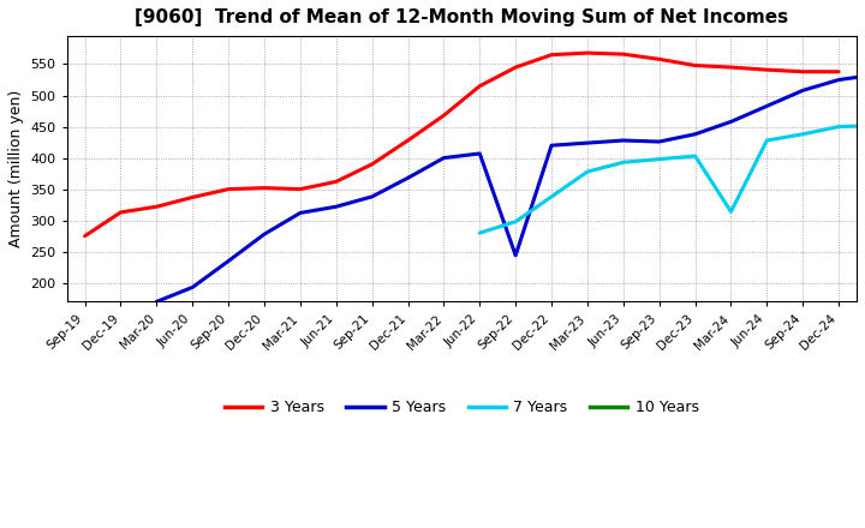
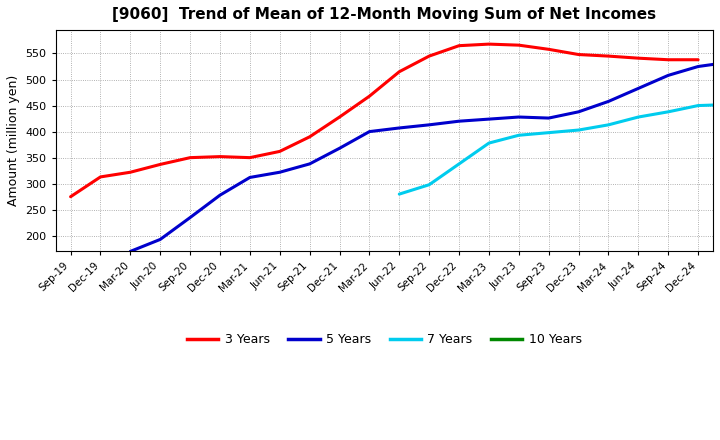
5 Years/Sep-22: 244 -> 413
7 Years/Mar-24: 314 -> 413
